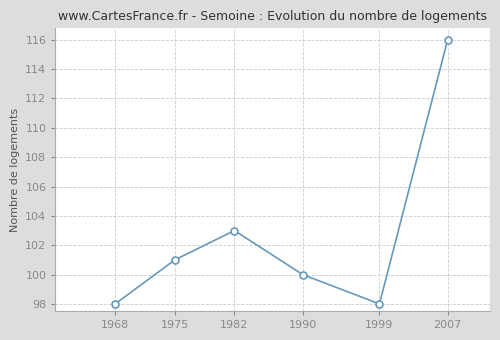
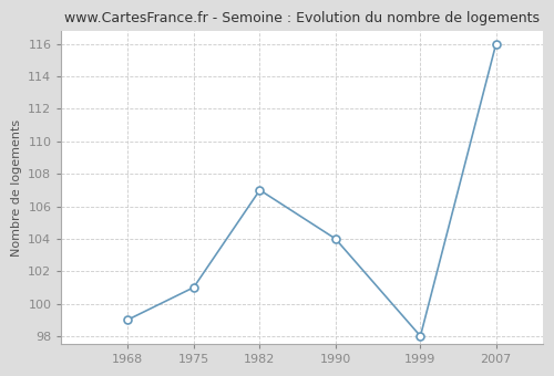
1968: 98 -> 99
1982: 103 -> 107
1990: 100 -> 104
